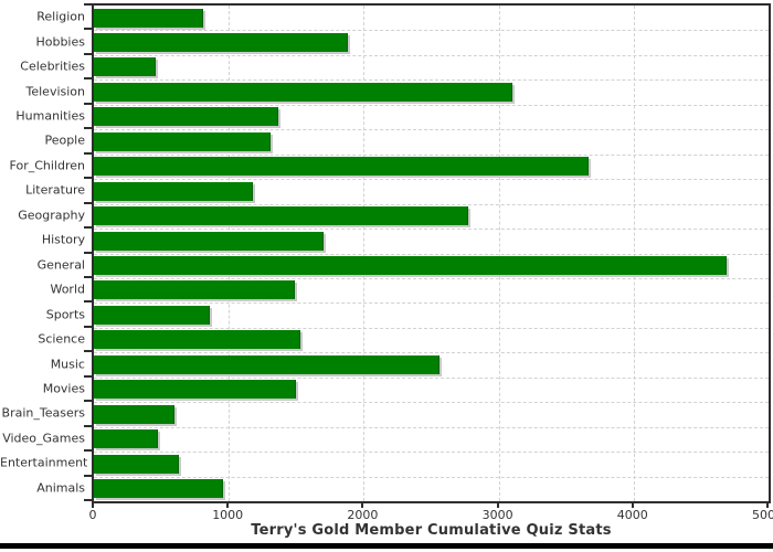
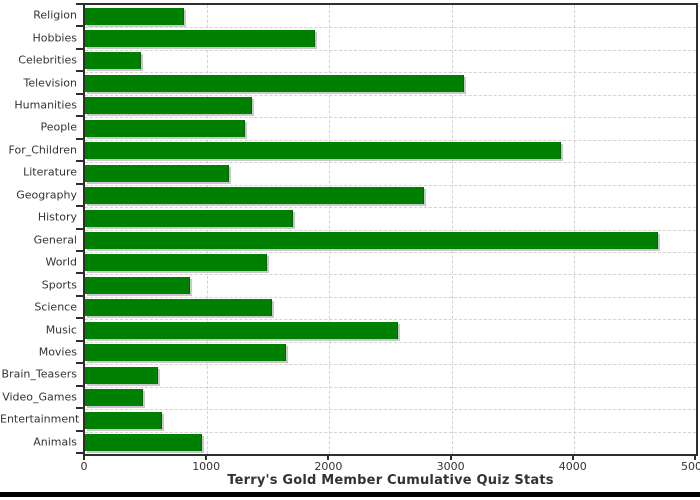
For_Children: 3660 -> 3890
Movies: 1490 -> 1640
